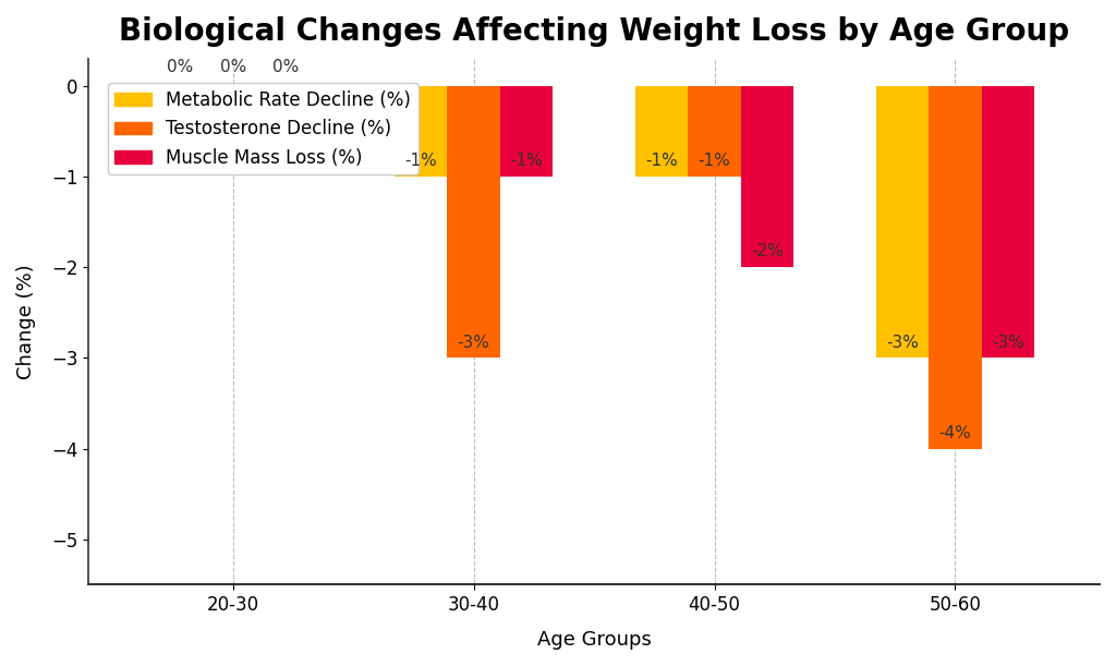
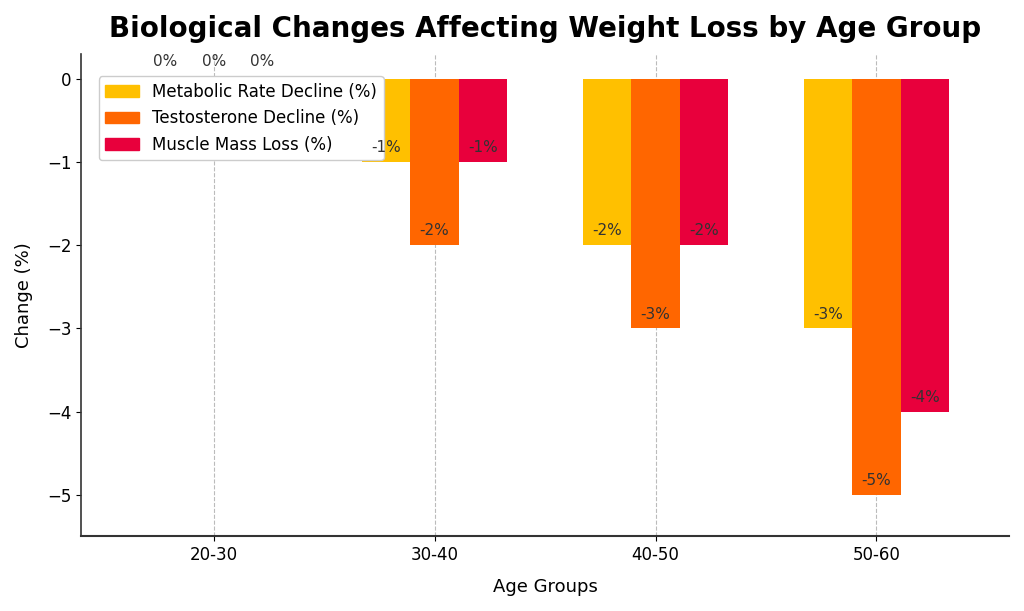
Testosterone Decline (%)/30-40: -3% -> -2%
Metabolic Rate Decline (%)/40-50: -1% -> -2%
Testosterone Decline (%)/40-50: -1% -> -3%
Testosterone Decline (%)/50-60: -4% -> -5%
Muscle Mass Loss (%)/50-60: -3% -> -4%
